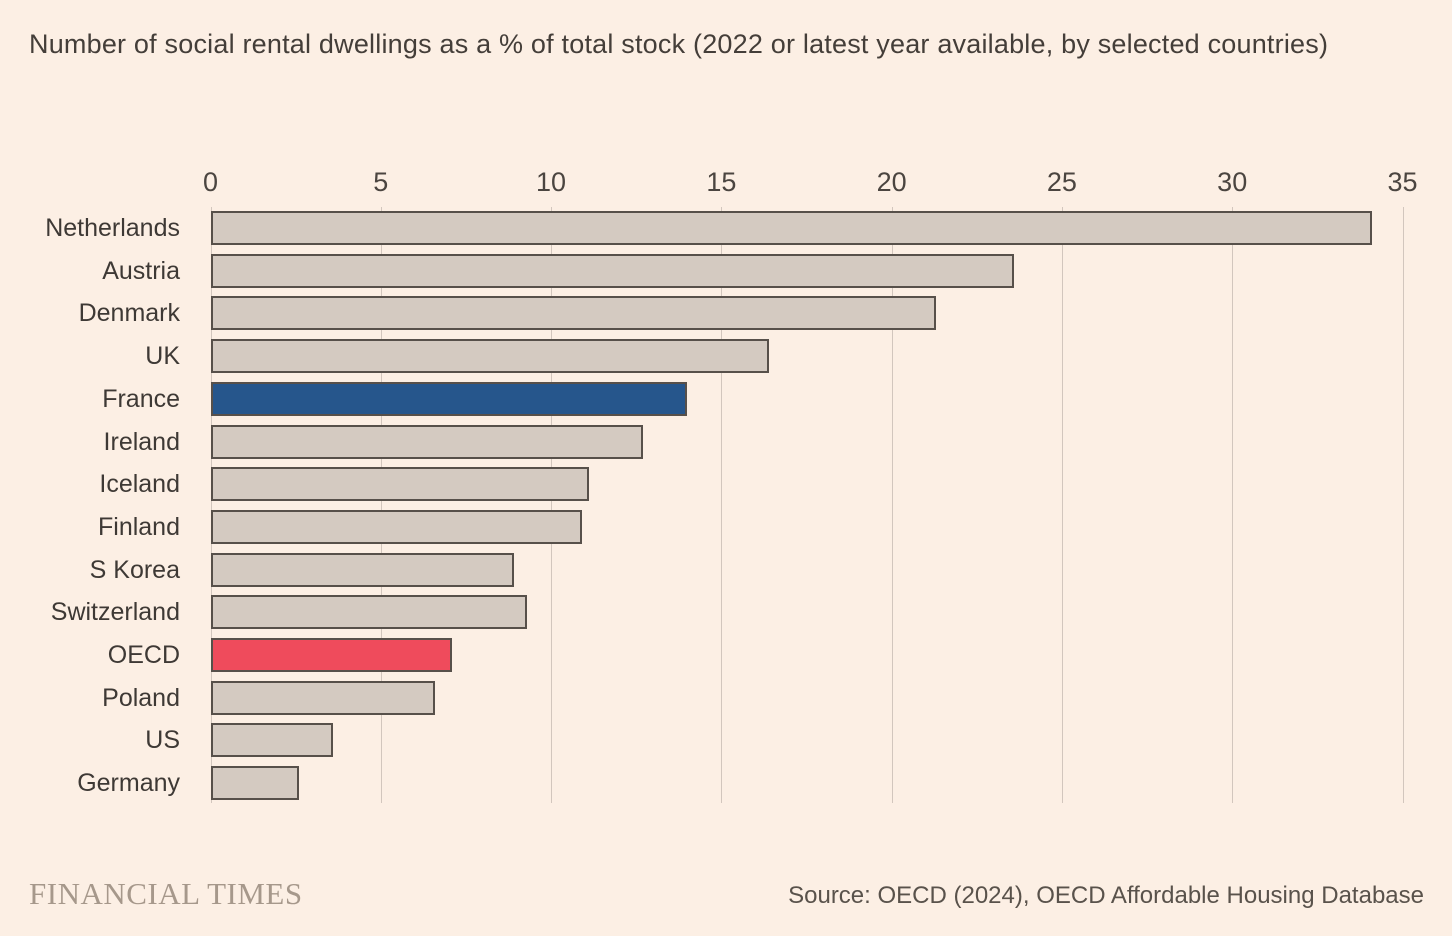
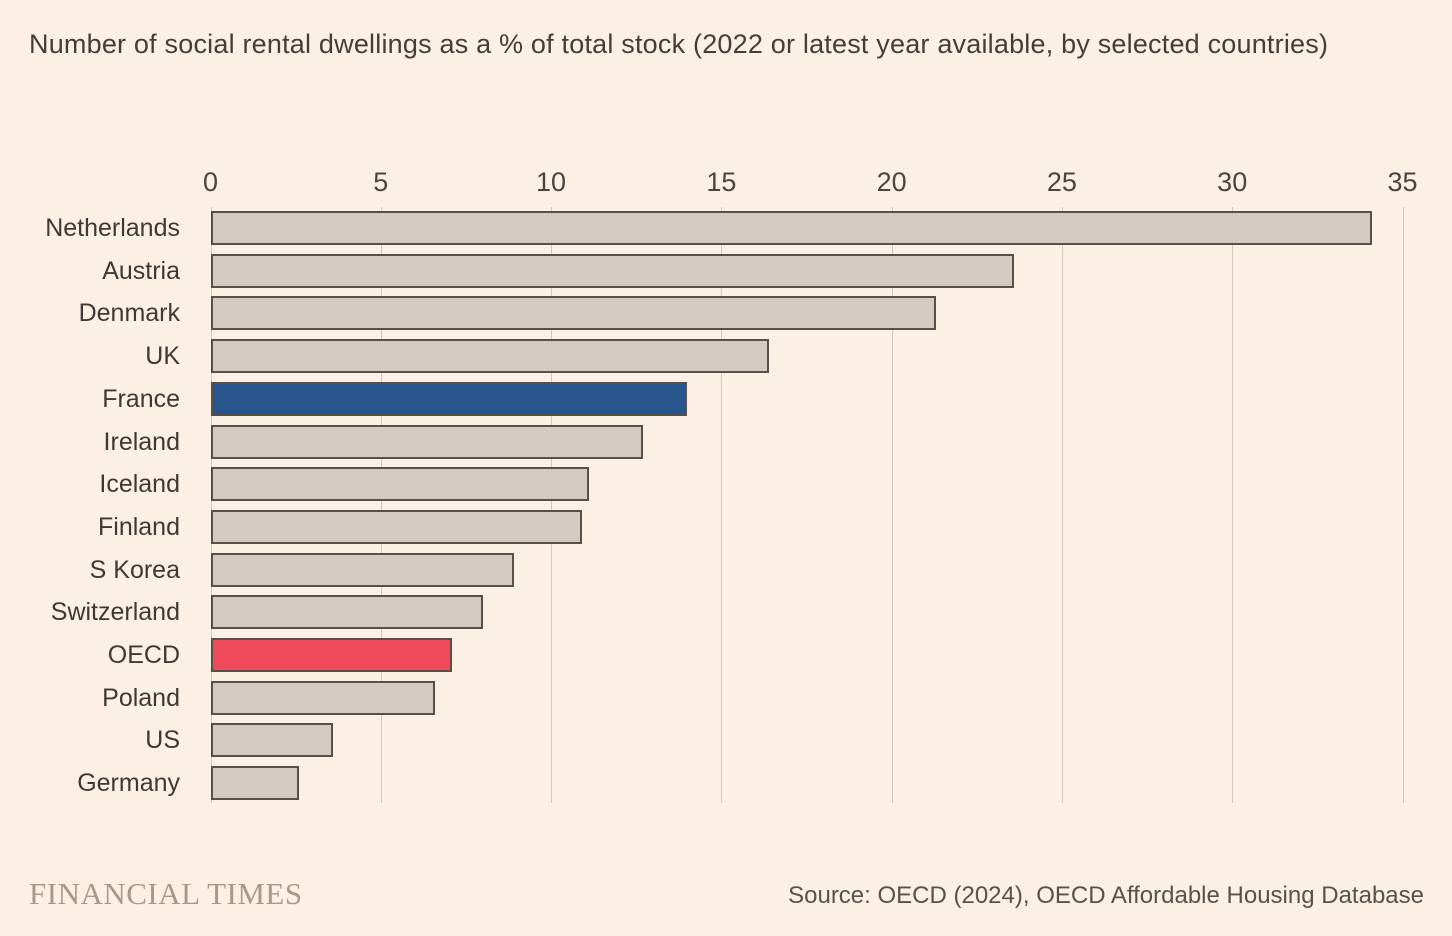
Switzerland: 9.3 -> 8.0
